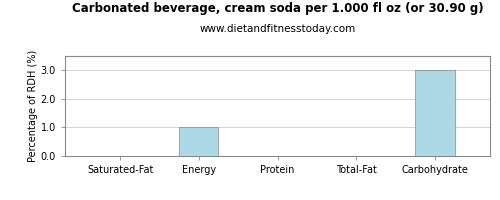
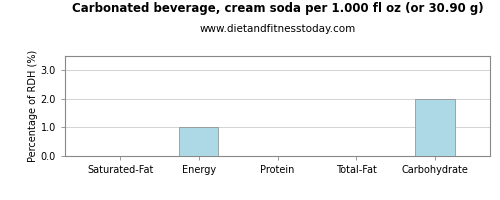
Carbohydrate: 3 -> 2
